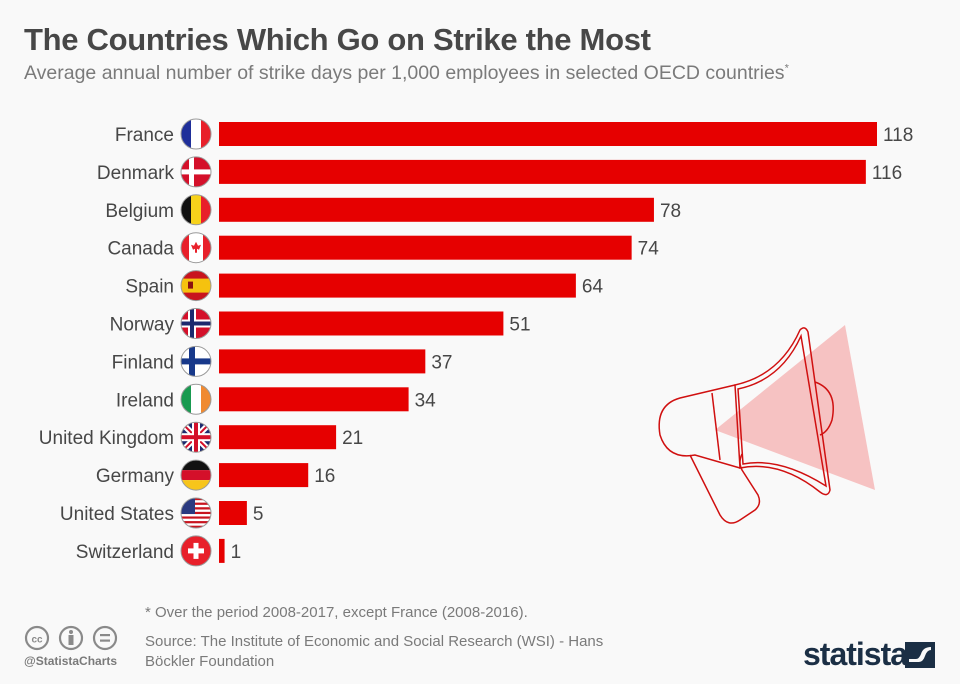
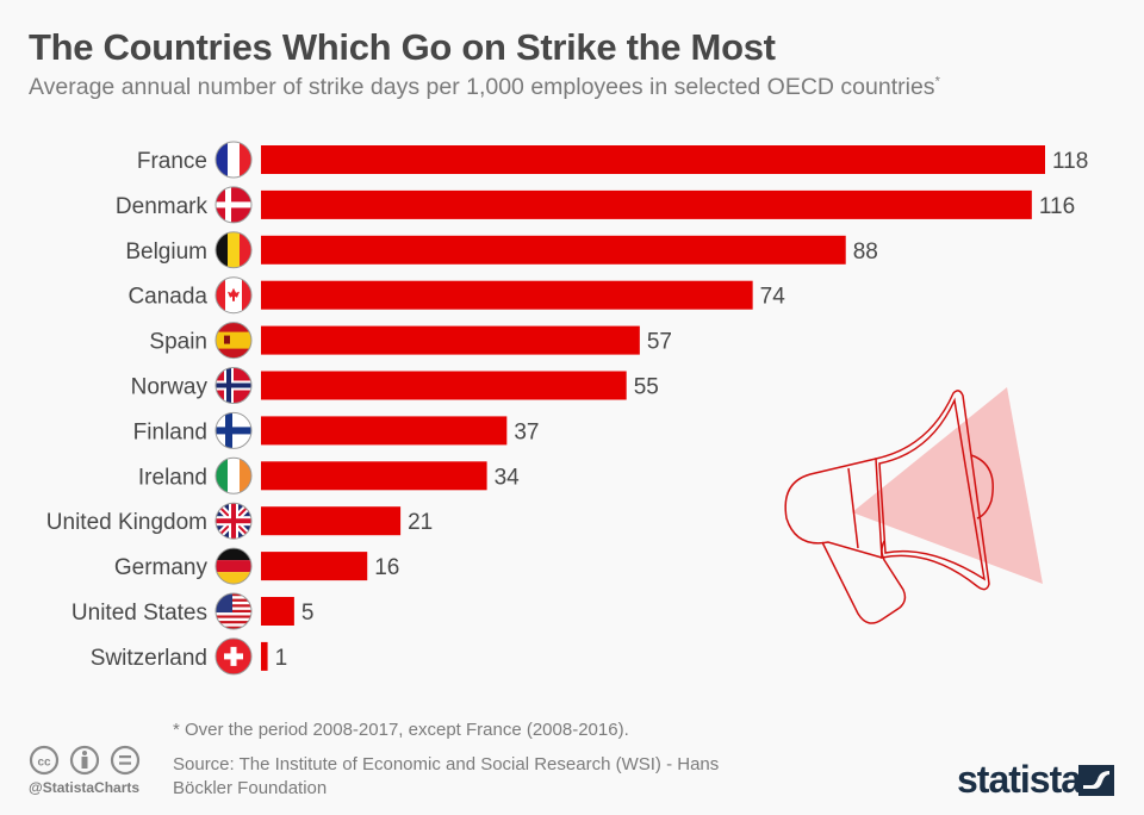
Belgium: 78 -> 88
Spain: 64 -> 57
Norway: 51 -> 55
